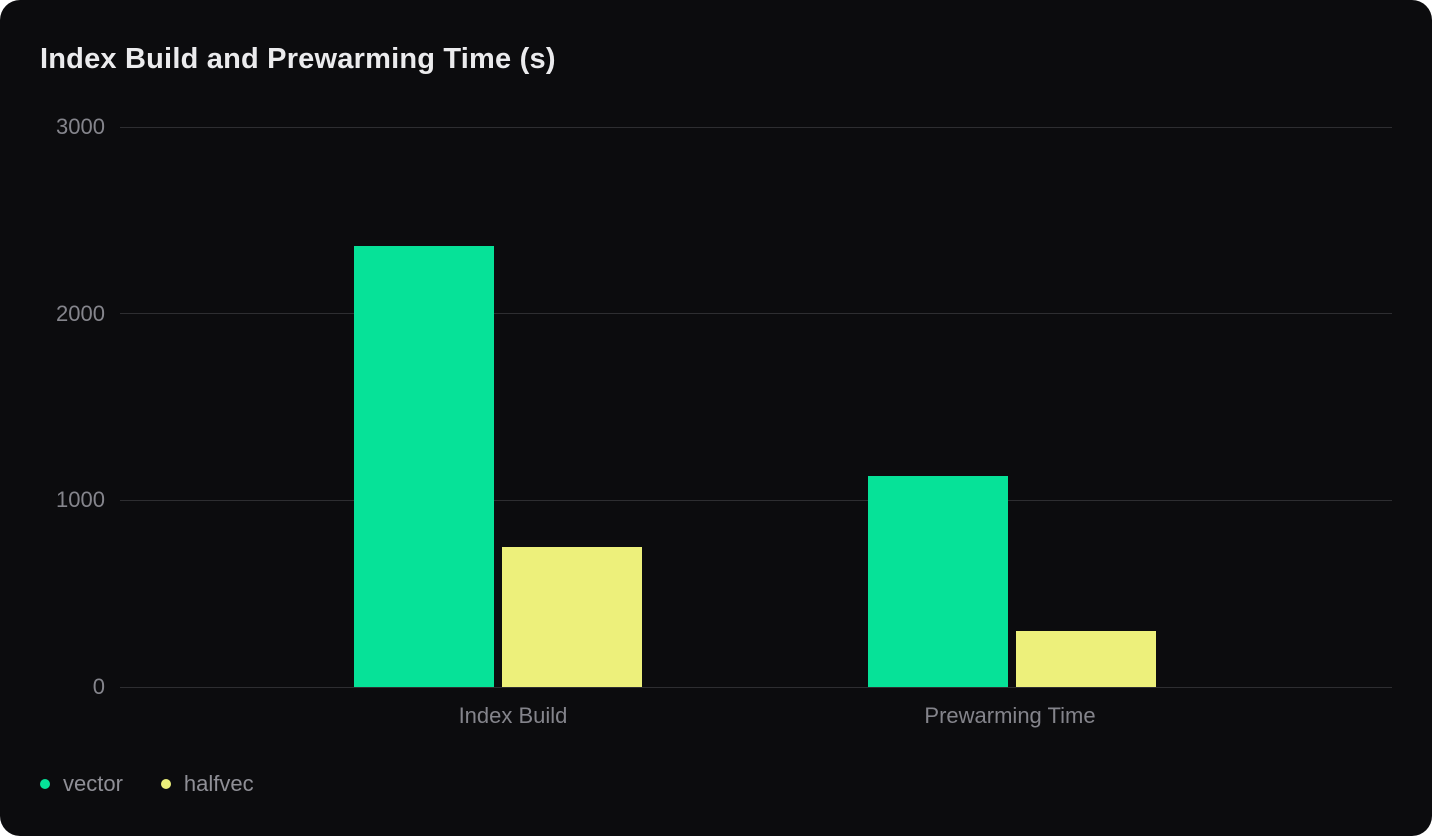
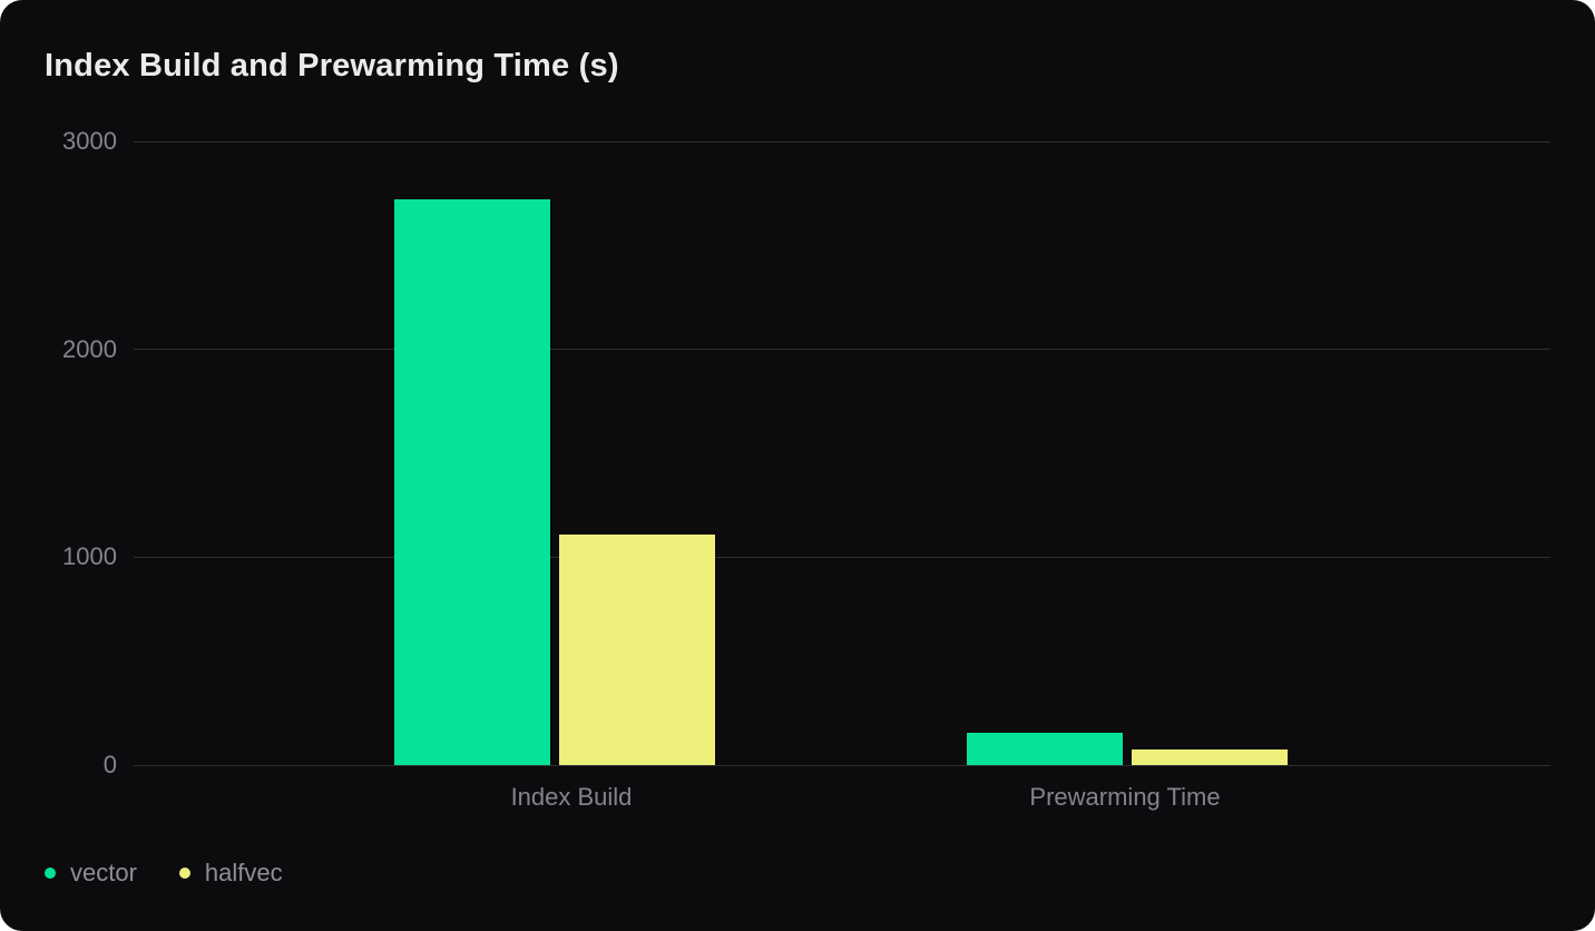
vector/Index Build: 2360 -> 2720
halfvec/Index Build: 750 -> 1110
vector/Prewarming Time: 1130 -> 160
halfvec/Prewarming Time: 300 -> 80
